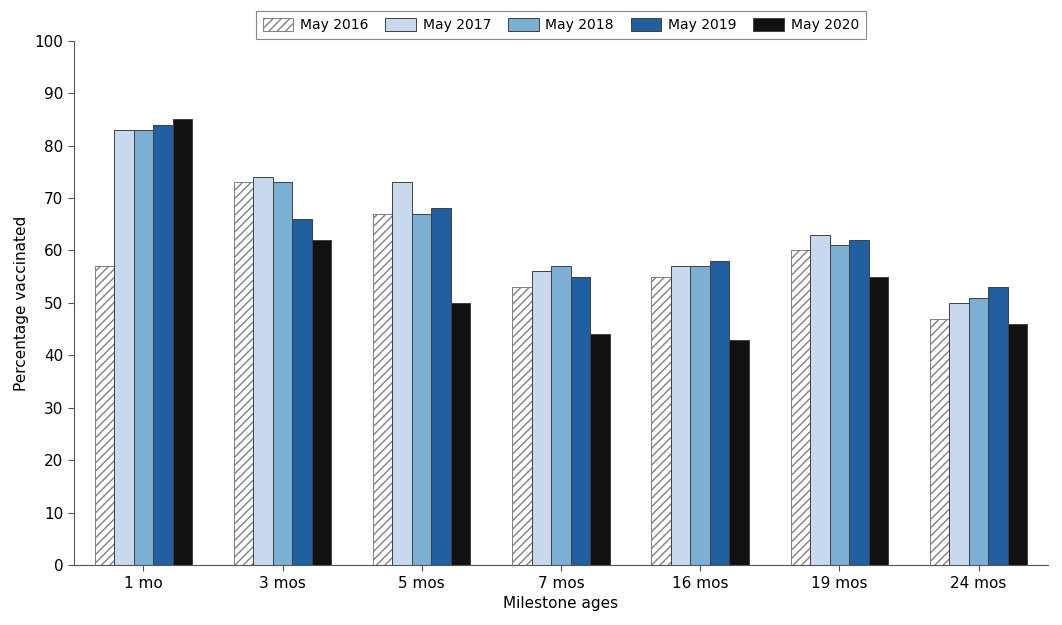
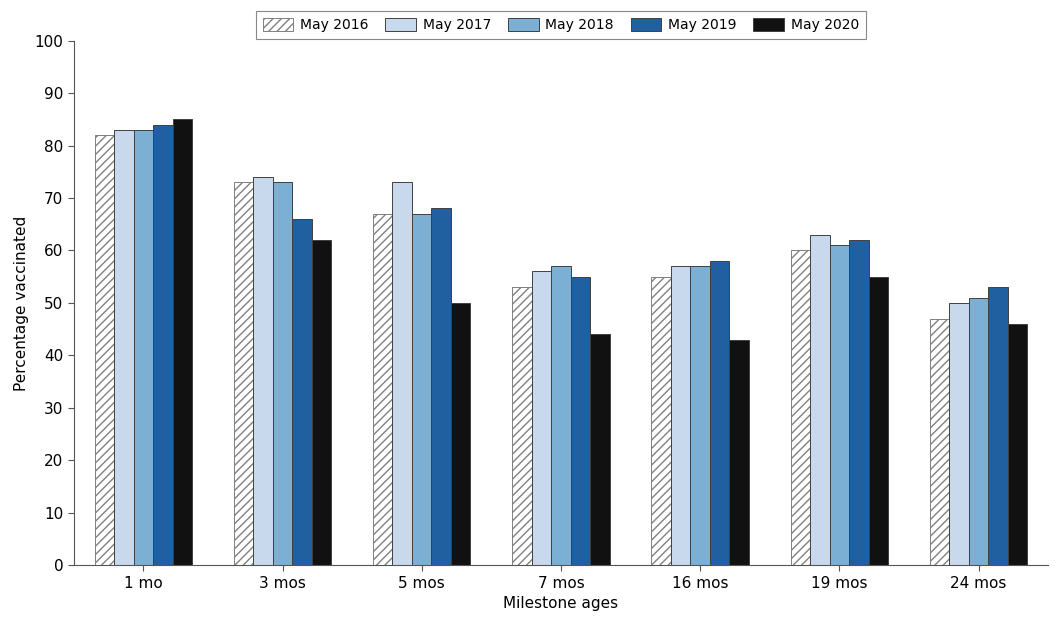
May 2016/1 mo: 57 -> 82
